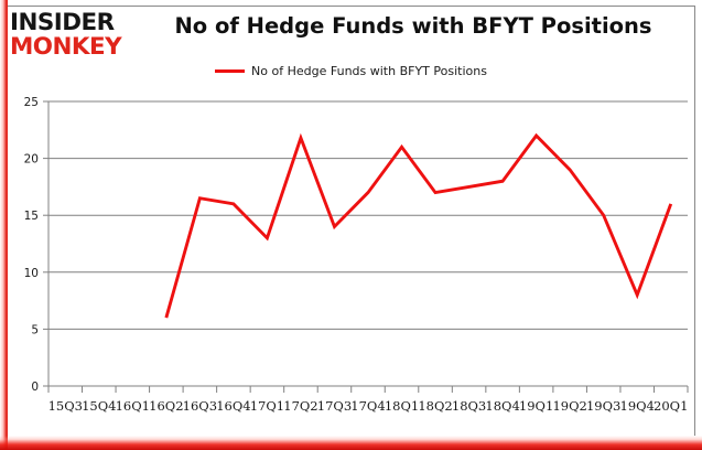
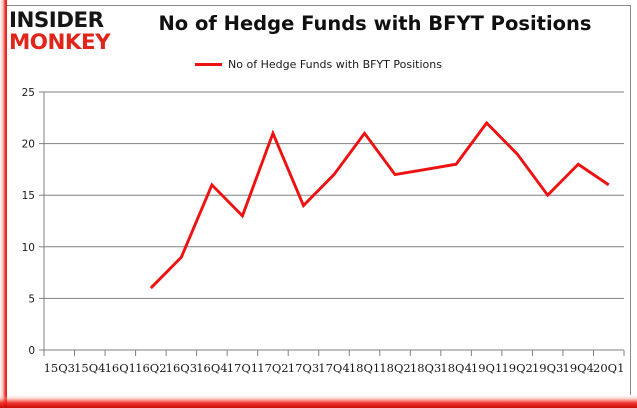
16Q3: 16.5 -> 9.0
17Q2: 21.8 -> 21.0
19Q4: 8.0 -> 18.0
